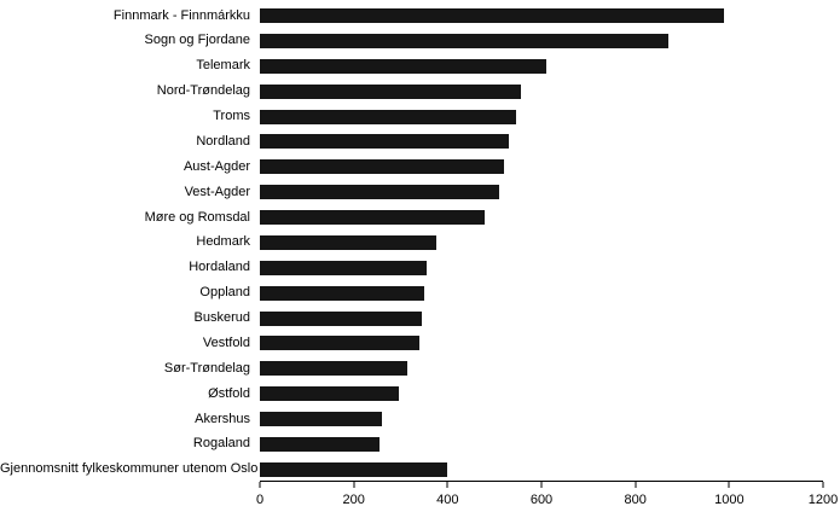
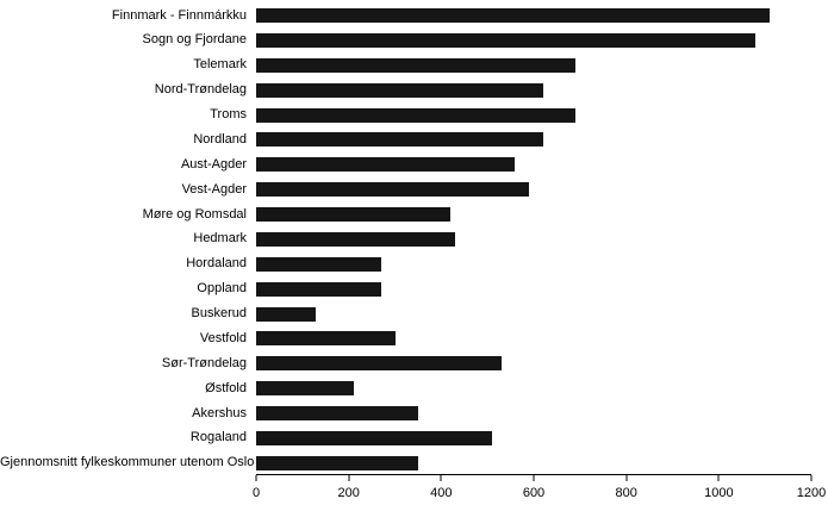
Finnmark - Finnmárkku: 990 -> 1110
Sogn og Fjordane: 870 -> 1080
Telemark: 610 -> 690
Nord-Trøndelag: 560 -> 620
Troms: 540 -> 690
Nordland: 530 -> 620
Aust-Agder: 520 -> 560
Vest-Agder: 510 -> 590
Møre og Romsdal: 480 -> 420
Hedmark: 380 -> 430
Hordaland: 360 -> 270
Oppland: 350 -> 270
Buskerud: 340 -> 130
Vestfold: 340 -> 300
Sør-Trøndelag: 320 -> 530
Østfold: 300 -> 210
Akershus: 260 -> 350
Rogaland: 260 -> 510
Gjennomsnitt fylkeskommuner utenom Oslo: 400 -> 350
